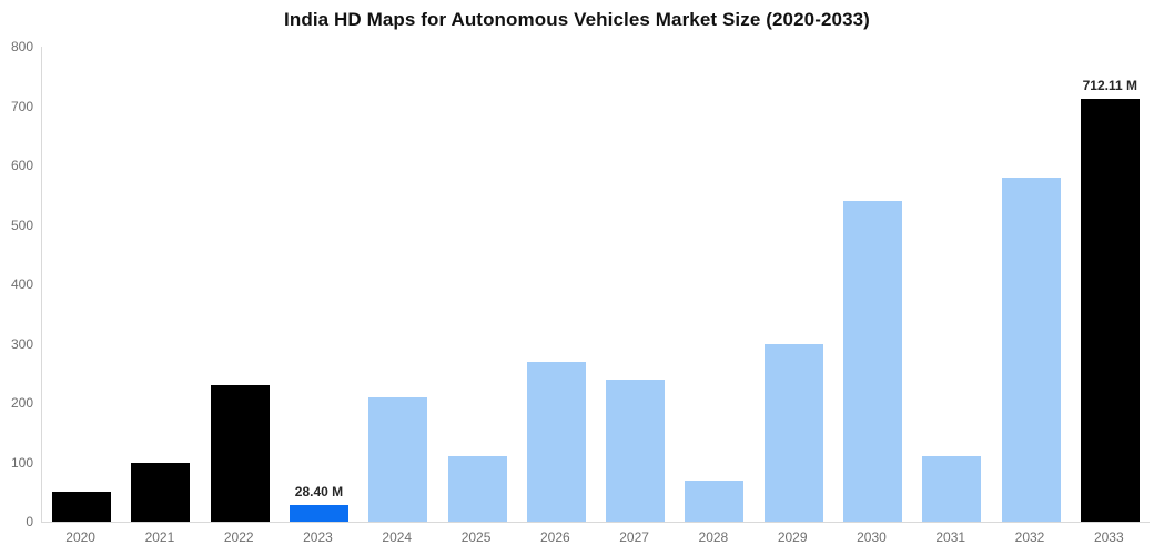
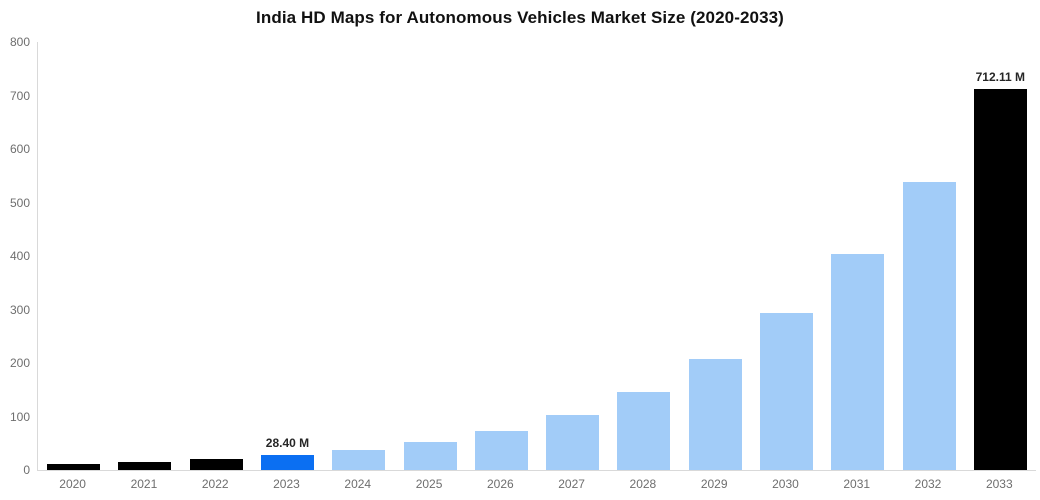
2020: 50 -> 10
2021: 100 -> 20
2022: 230 -> 20
2024: 210 -> 40
2025: 110 -> 50
2026: 270 -> 70
2027: 240 -> 100
2028: 70 -> 150
2029: 300 -> 210
2030: 540 -> 290
2031: 110 -> 400
2032: 580 -> 540
